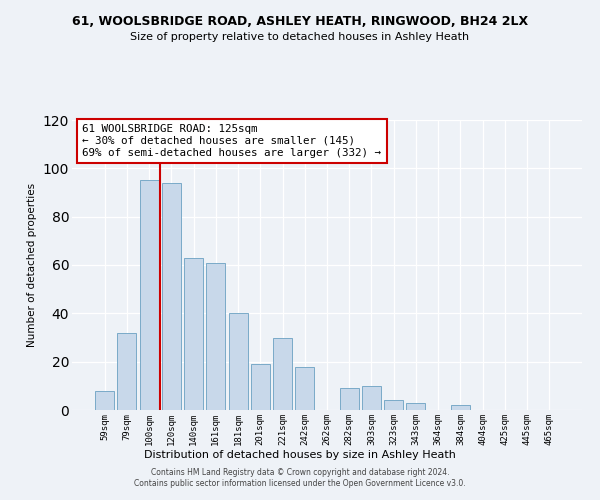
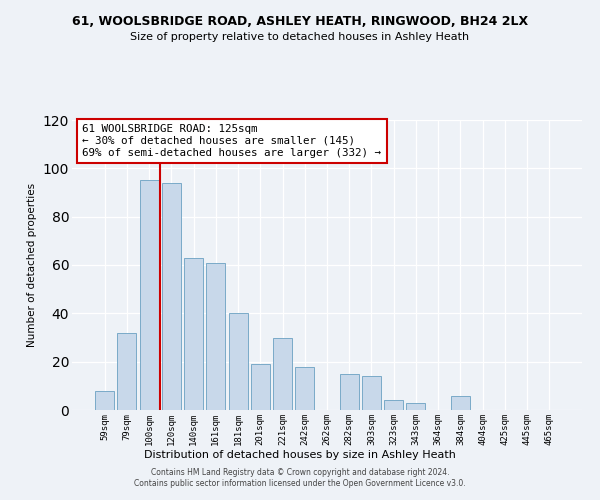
282sqm: 9 -> 15
303sqm: 10 -> 14
384sqm: 2 -> 6
